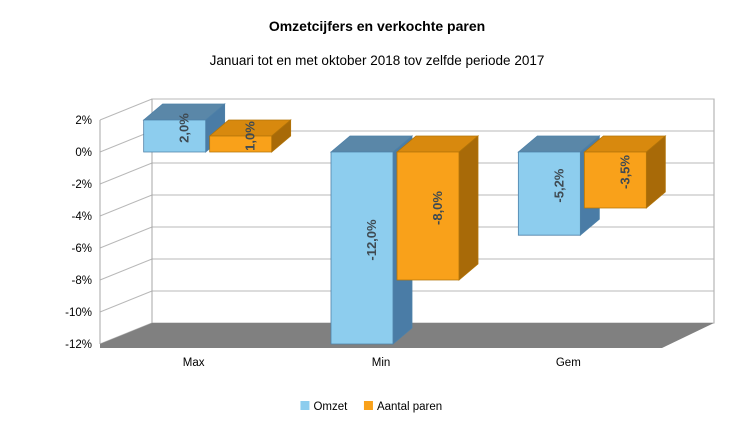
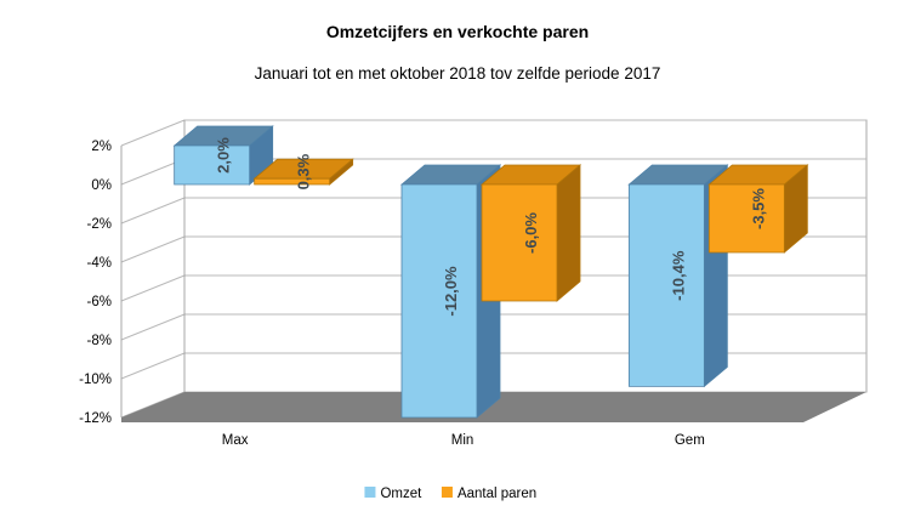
Aantal paren/Max: 1,0% -> 0,3%
Aantal paren/Min: -8,0% -> -6,0%
Omzet/Gem: -5,2% -> -10,4%
